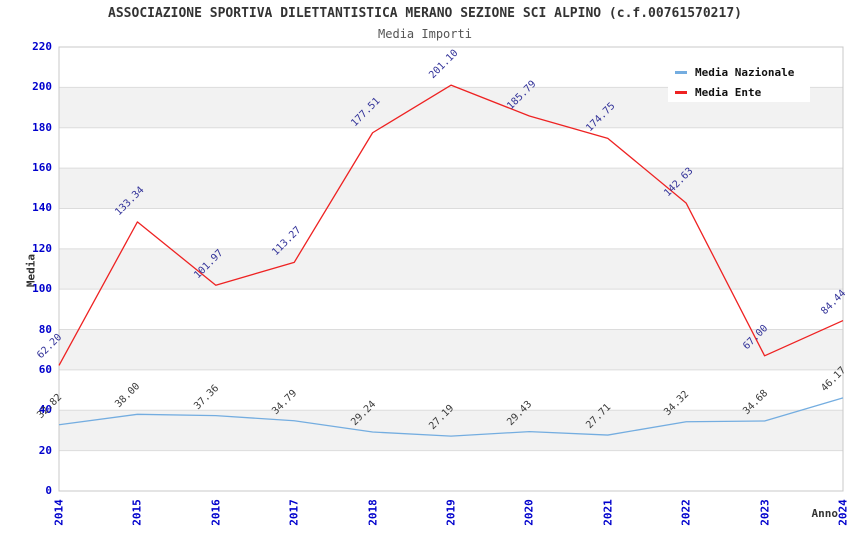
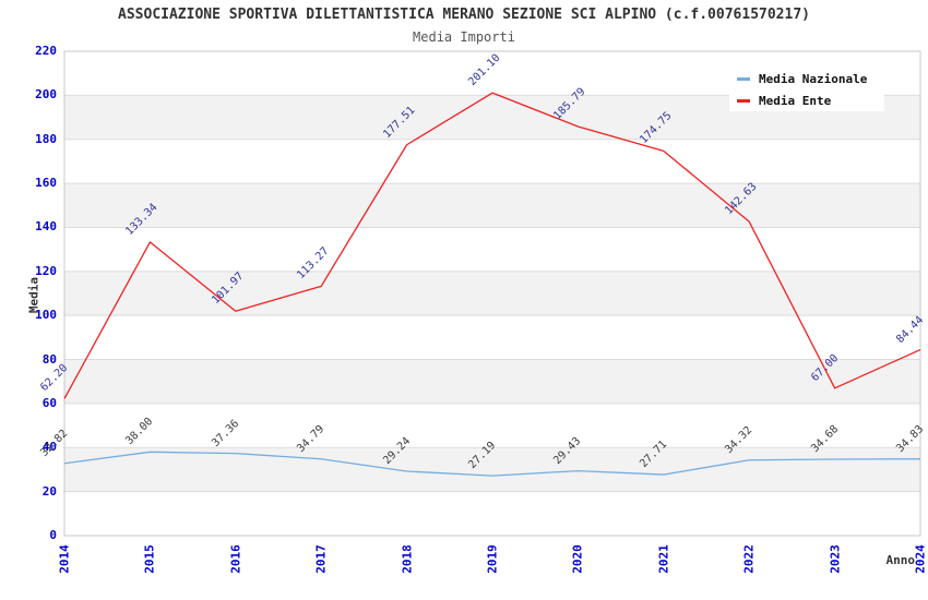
Media Nazionale/2024: 46.17 -> 34.83
